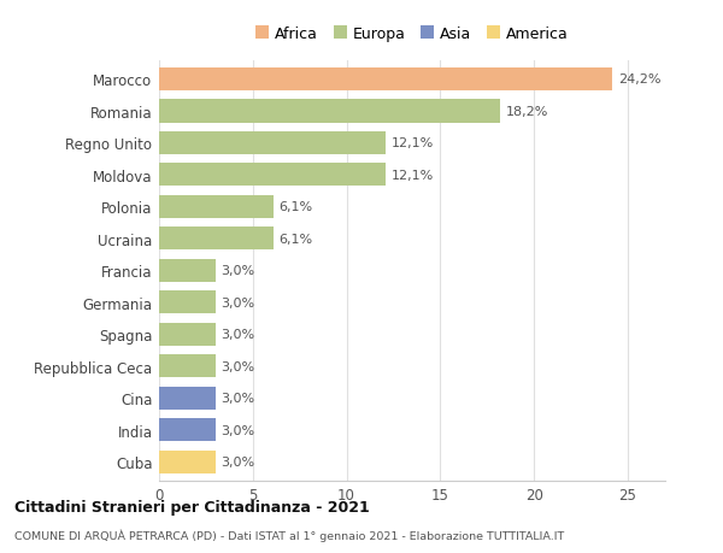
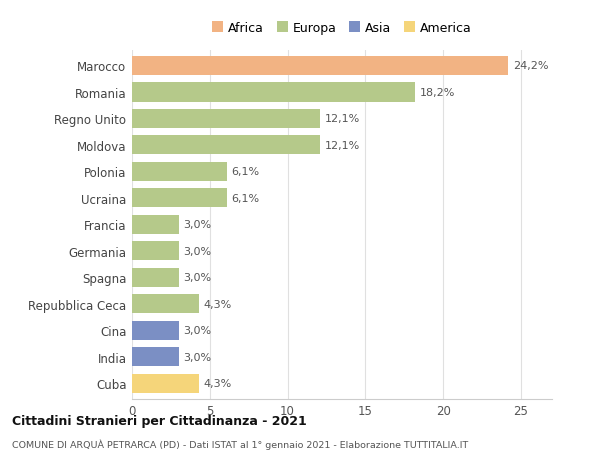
Repubblica Ceca: 3,0% -> 4,3%
Cuba: 3,0% -> 4,3%
